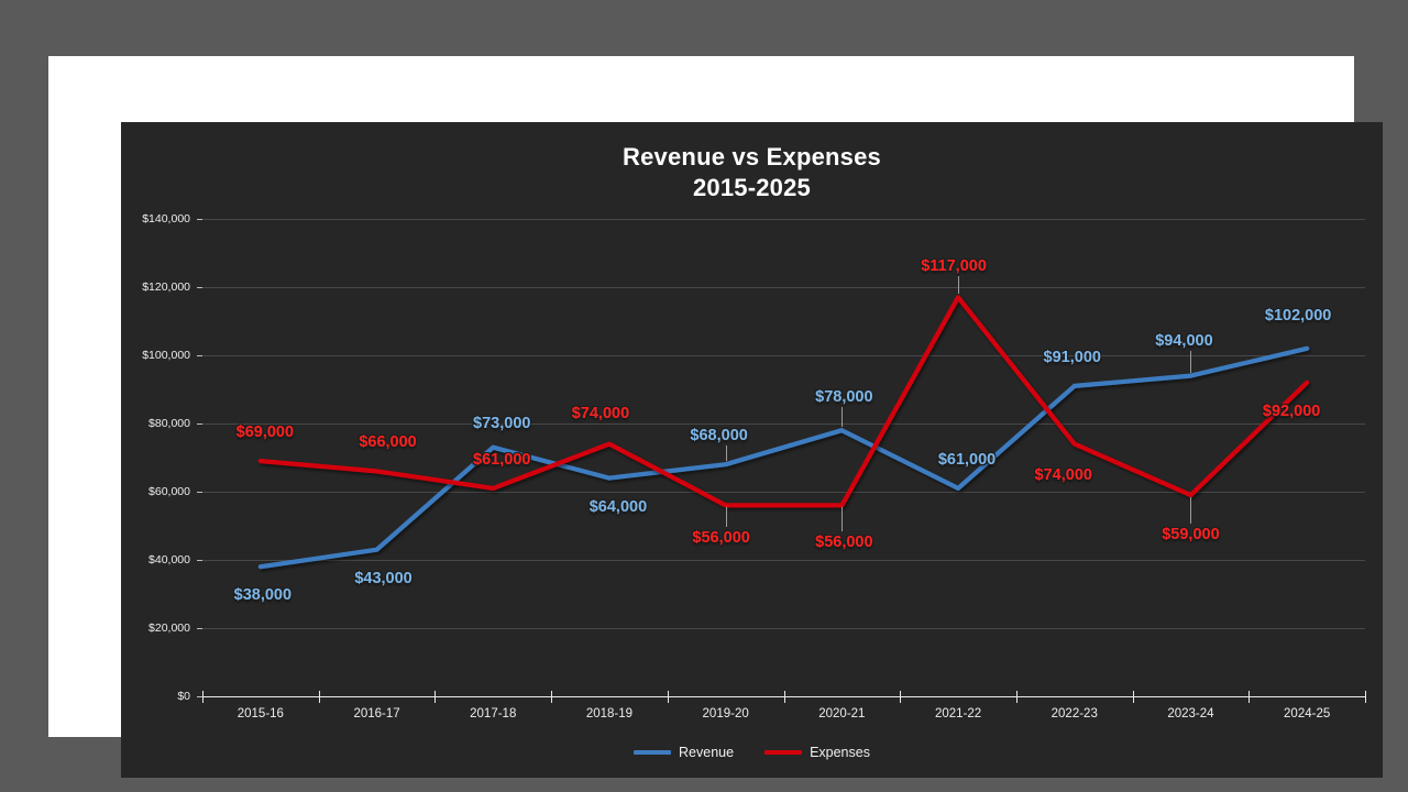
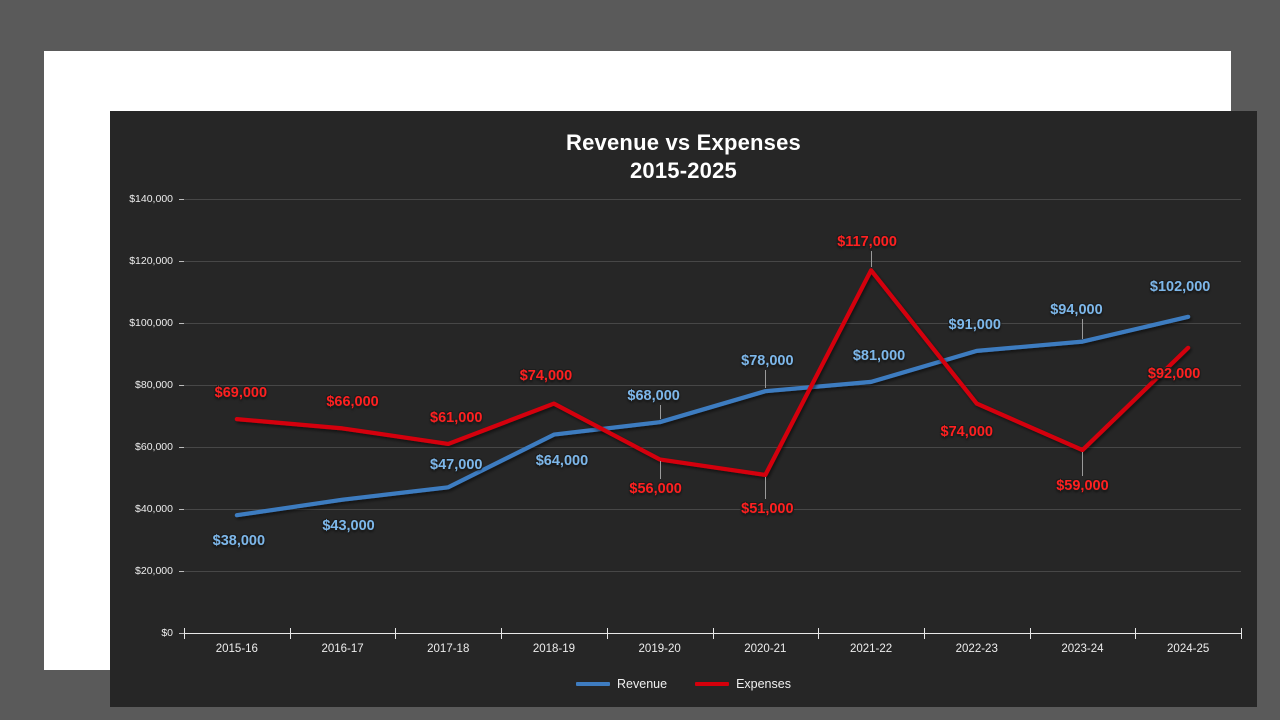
Revenue/2017-18: $73,000 -> $47,000
Expenses/2020-21: $56,000 -> $51,000
Revenue/2021-22: $61,000 -> $81,000
